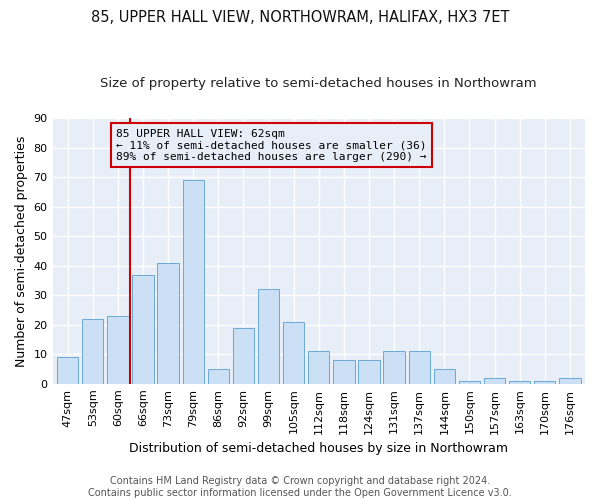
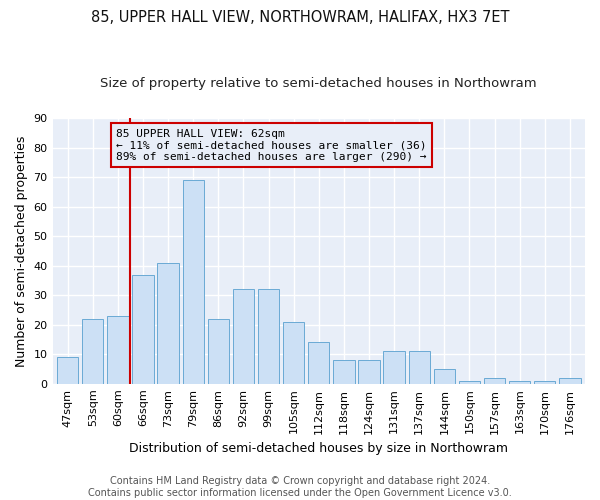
86sqm: 5 -> 22
92sqm: 19 -> 32
112sqm: 11 -> 14
